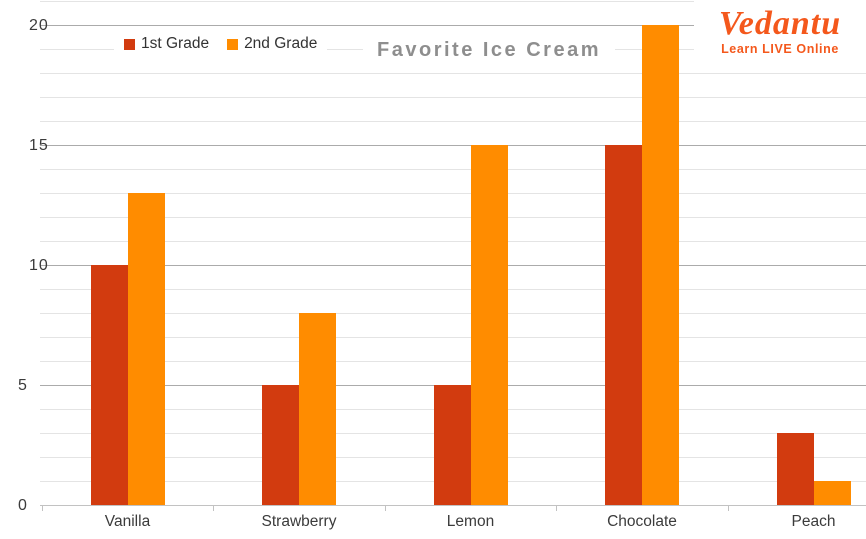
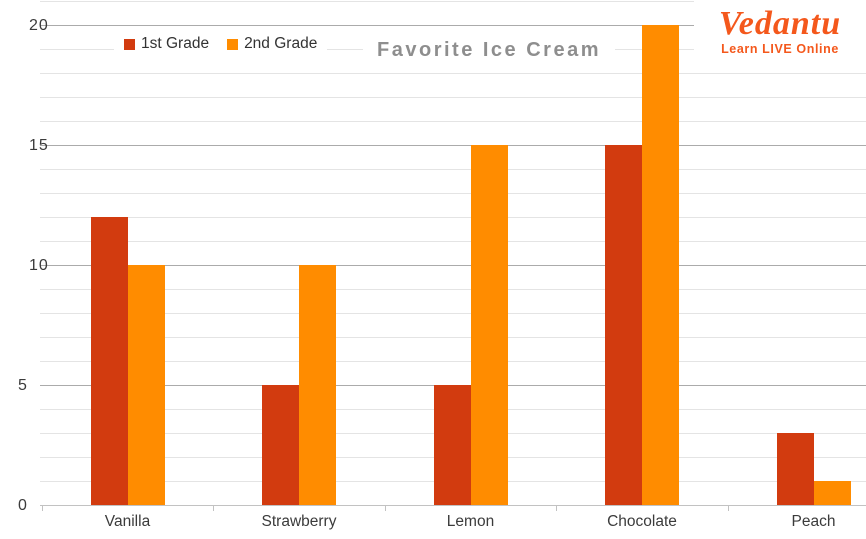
1st Grade/Vanilla: 10 -> 12
2nd Grade/Vanilla: 13 -> 10
2nd Grade/Strawberry: 8 -> 10
